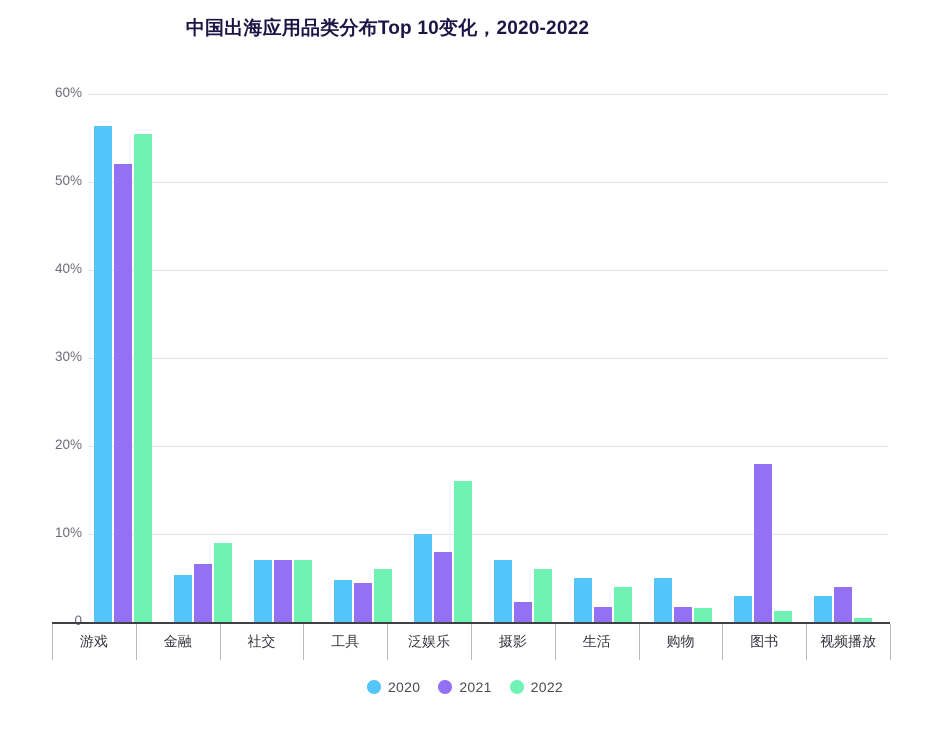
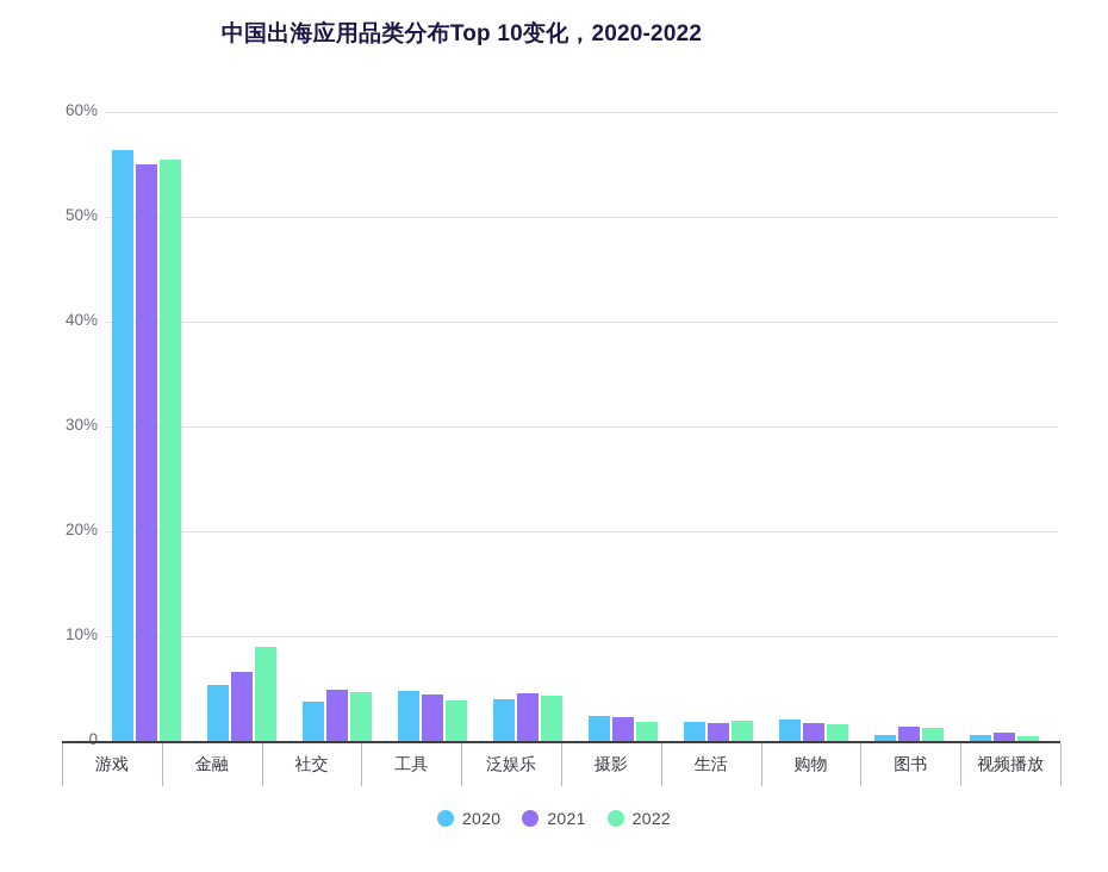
2021/游戏: 52% -> 55%
2020/社交: 7% -> 4%
2021/社交: 7% -> 5%
2022/社交: 7% -> 5%
2022/工具: 6% -> 4%
2020/泛娱乐: 10% -> 4%
2021/泛娱乐: 8% -> 4%
2022/泛娱乐: 16% -> 4%
2020/摄影: 7% -> 2%
2022/摄影: 6% -> 2%
2020/生活: 5% -> 2%
2022/生活: 4% -> 2%
2020/购物: 5% -> 2%
2020/图书: 3% -> 1%
2021/图书: 18% -> 1%
2020/视频播放: 3% -> 1%
2021/视频播放: 4% -> 1%
